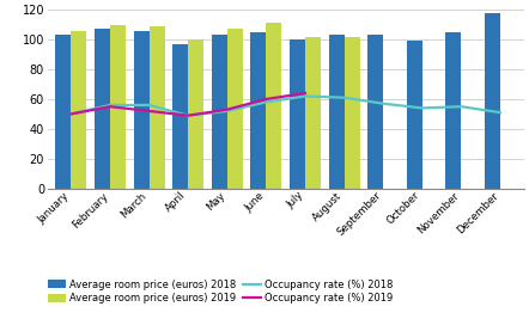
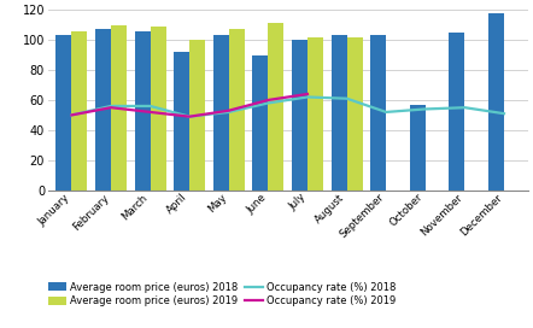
Average room price (euros) 2018/April: 97 -> 92
Average room price (euros) 2018/June: 105 -> 90
Occupancy rate (%) 2018/September: 57 -> 52
Average room price (euros) 2018/October: 99 -> 57
